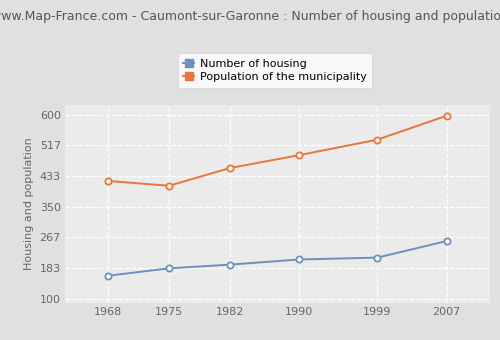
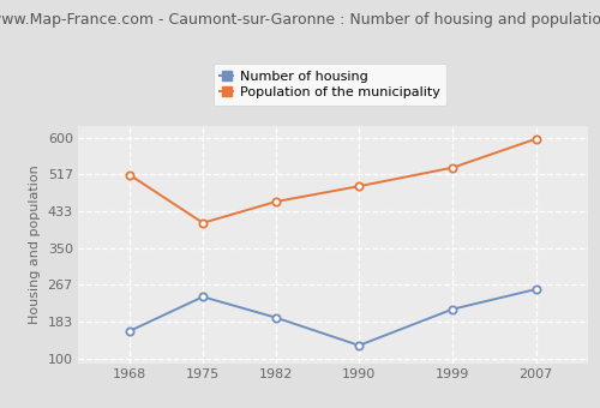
Population of the municipality/1968: 420 -> 515
Number of housing/1975: 183 -> 240
Number of housing/1990: 207 -> 130
